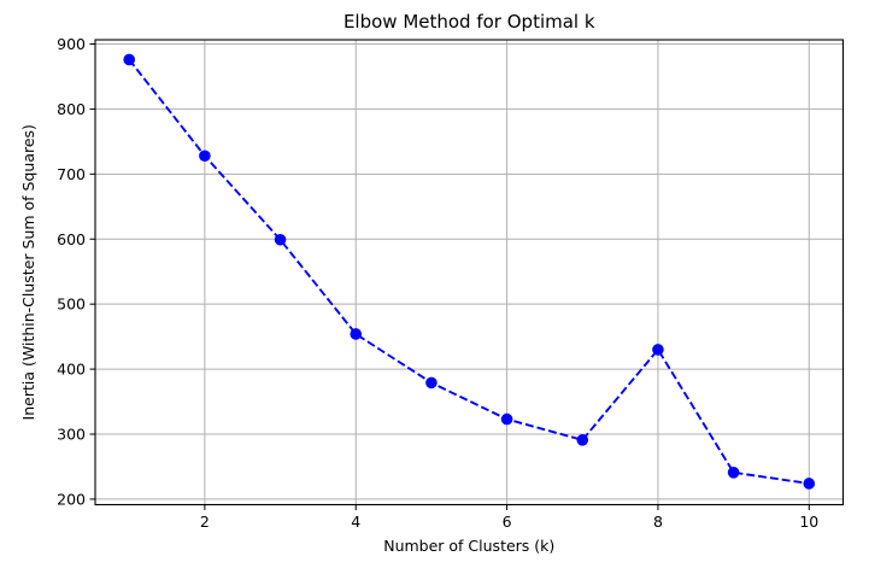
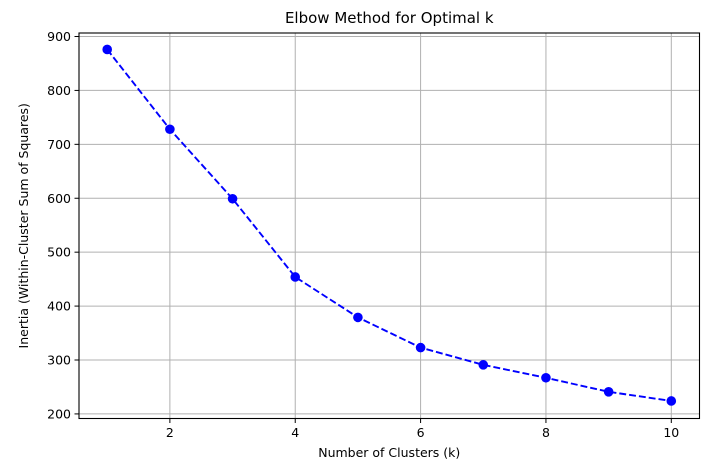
8: 430 -> 270
